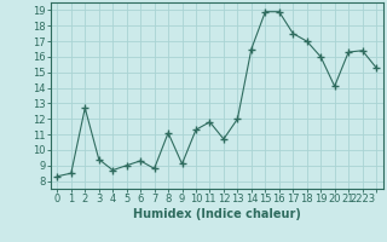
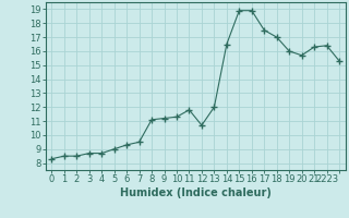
2: 12.7 -> 8.5
3: 9.4 -> 8.7
7: 8.8 -> 9.5
9: 9.1 -> 11.2
20: 14.1 -> 15.7
